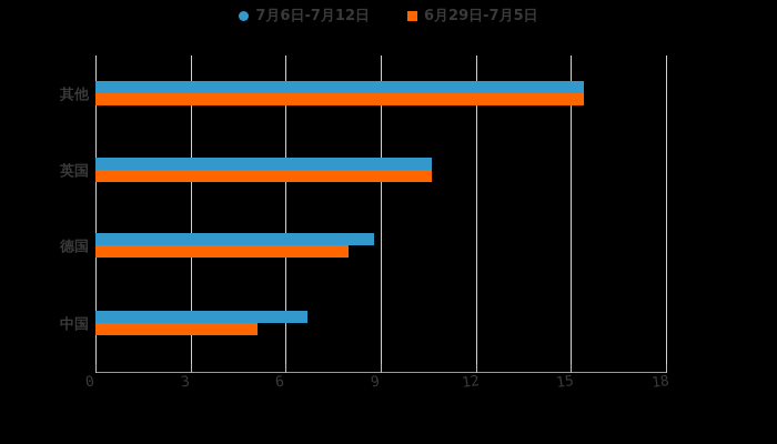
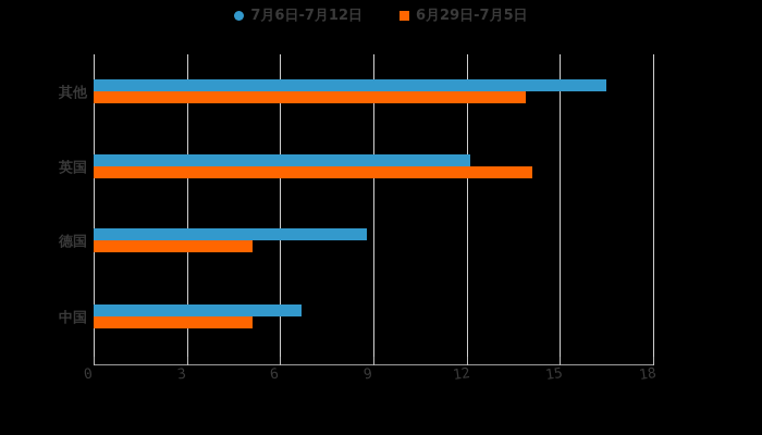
7月6日-7月12日/其他: 15.4 -> 16.5
6月29日-7月5日/其他: 15.4 -> 13.9
7月6日-7月12日/英国: 10.6 -> 12.1
6月29日-7月5日/英国: 10.6 -> 14.1
6月29日-7月5日/德国: 8.0 -> 5.1
